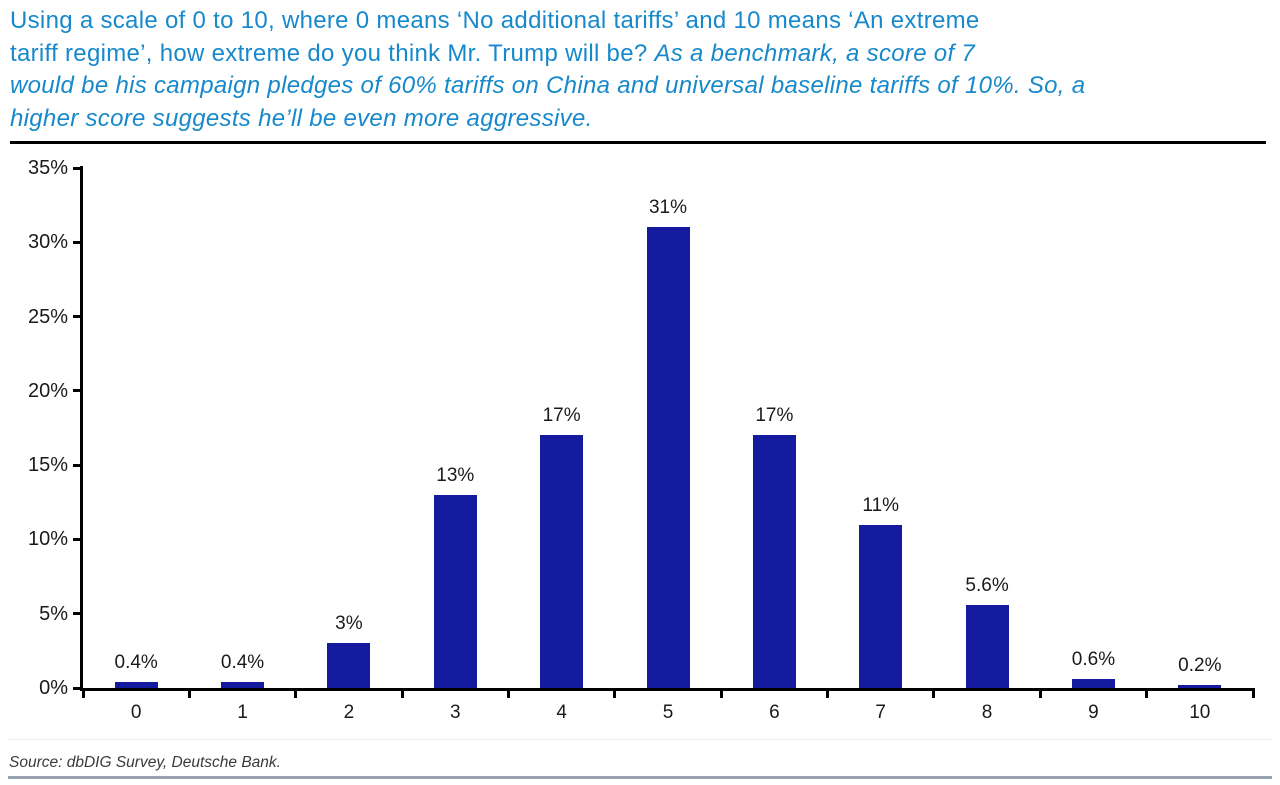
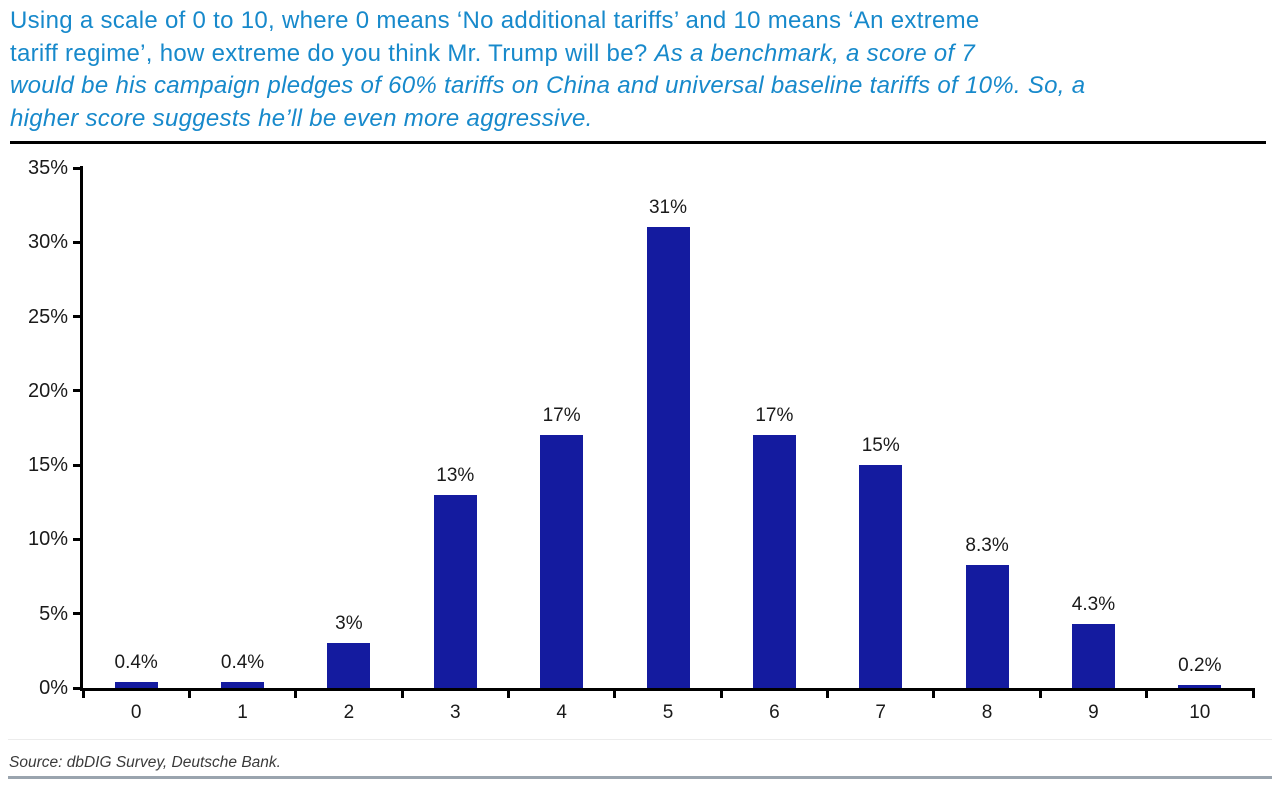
7: 11% -> 15%
8: 5.6% -> 8.3%
9: 0.6% -> 4.3%
